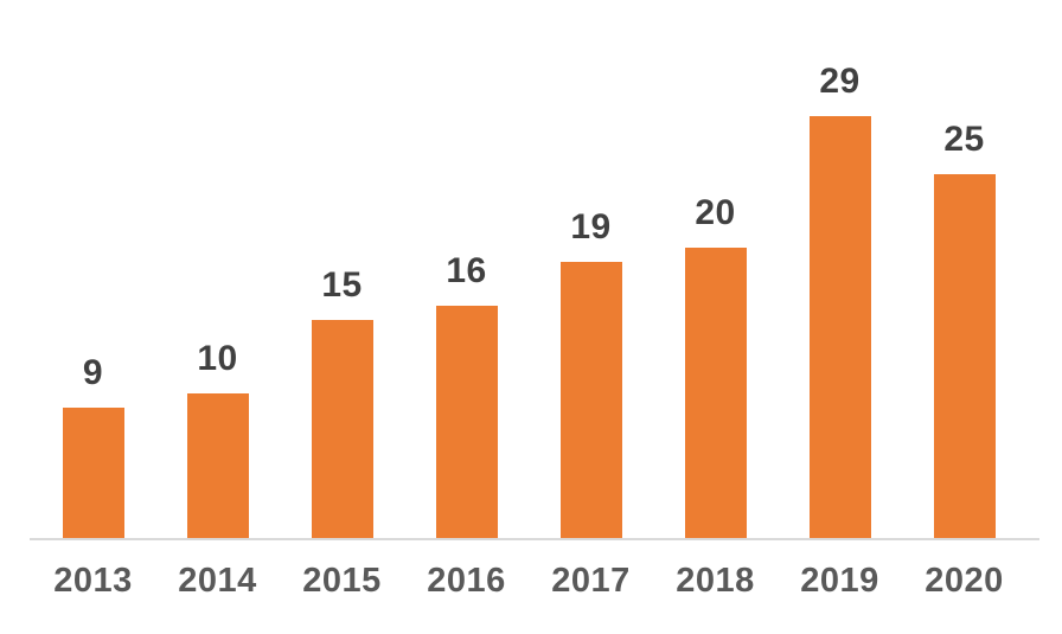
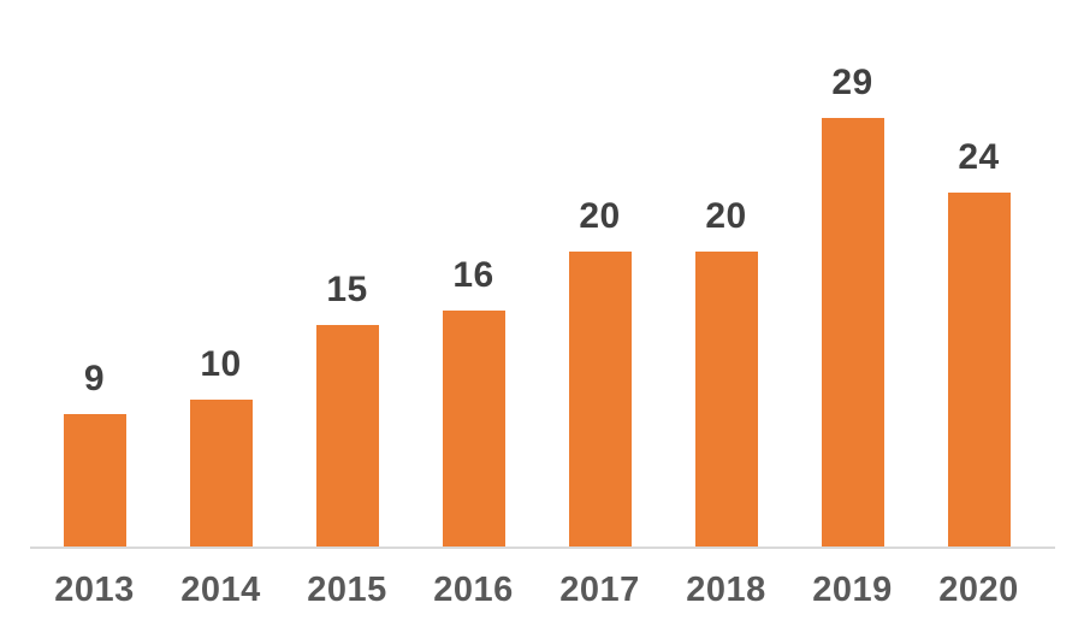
2017: 19 -> 20
2020: 25 -> 24
